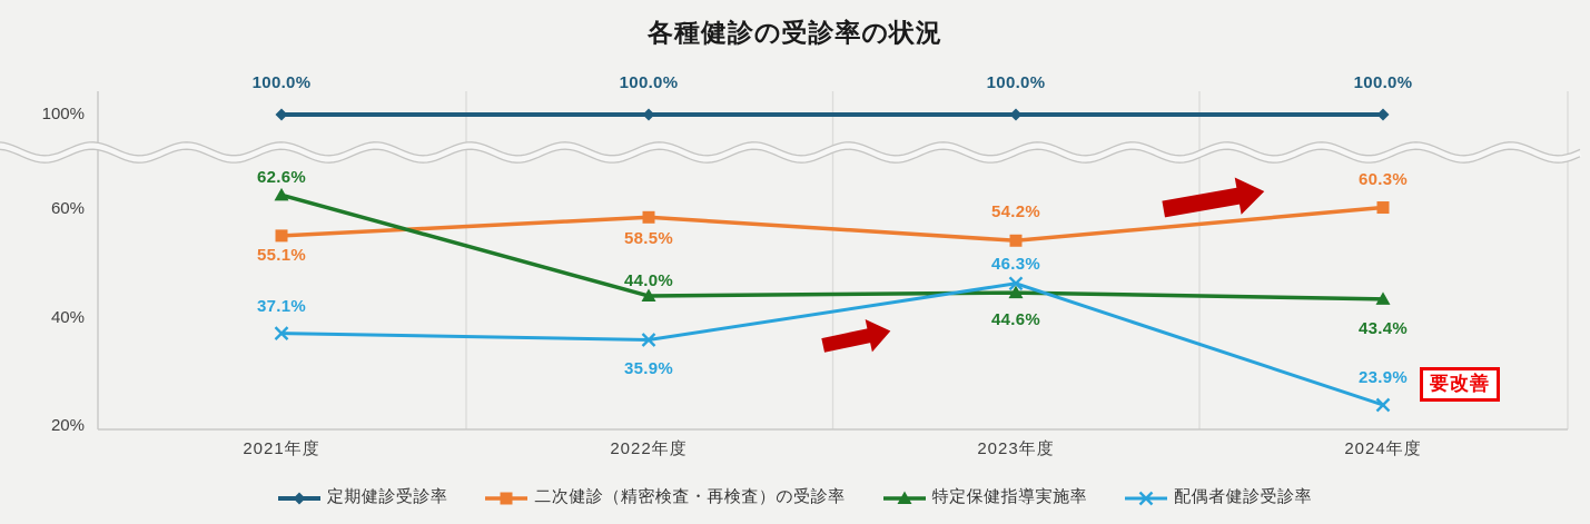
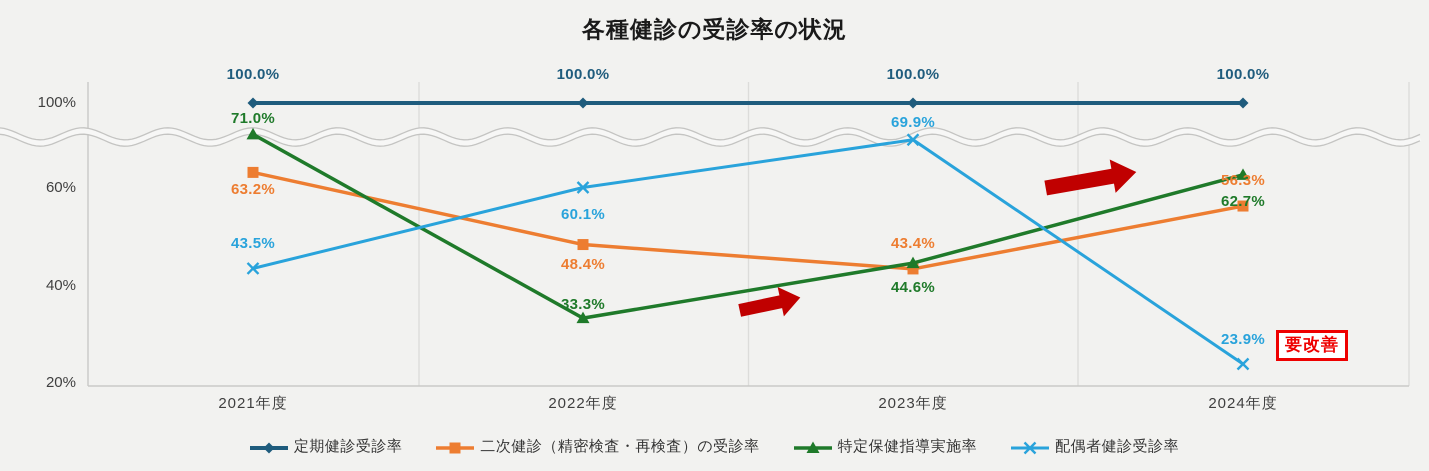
二次健診（精密検査・再検査）の受診率/2021年度: 55.1% -> 63.2%
特定保健指導実施率/2021年度: 62.6% -> 71.0%
配偶者健診受診率/2021年度: 37.1% -> 43.5%
二次健診（精密検査・再検査）の受診率/2022年度: 58.5% -> 48.4%
特定保健指導実施率/2022年度: 44.0% -> 33.3%
配偶者健診受診率/2022年度: 35.9% -> 60.1%
二次健診（精密検査・再検査）の受診率/2023年度: 54.2% -> 43.4%
配偶者健診受診率/2023年度: 46.3% -> 69.9%
二次健診（精密検査・再検査）の受診率/2024年度: 60.3% -> 56.3%
特定保健指導実施率/2024年度: 43.4% -> 62.7%
